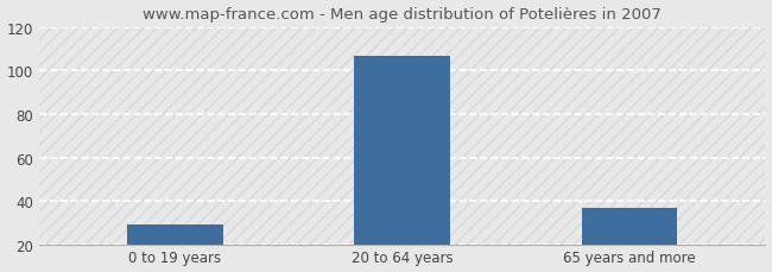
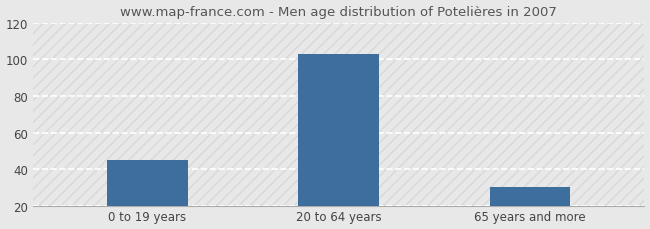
0 to 19 years: 29 -> 45
20 to 64 years: 107 -> 103
65 years and more: 37 -> 30
